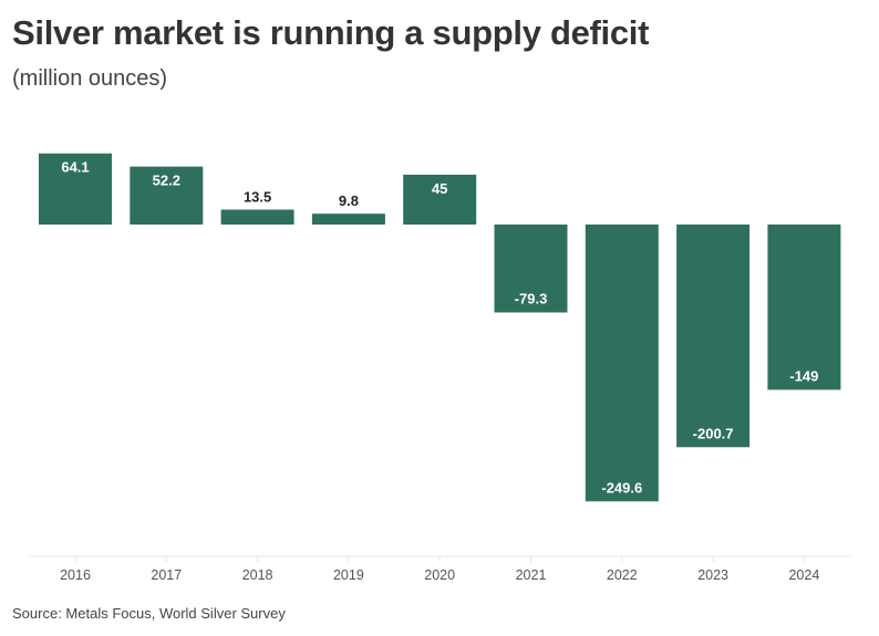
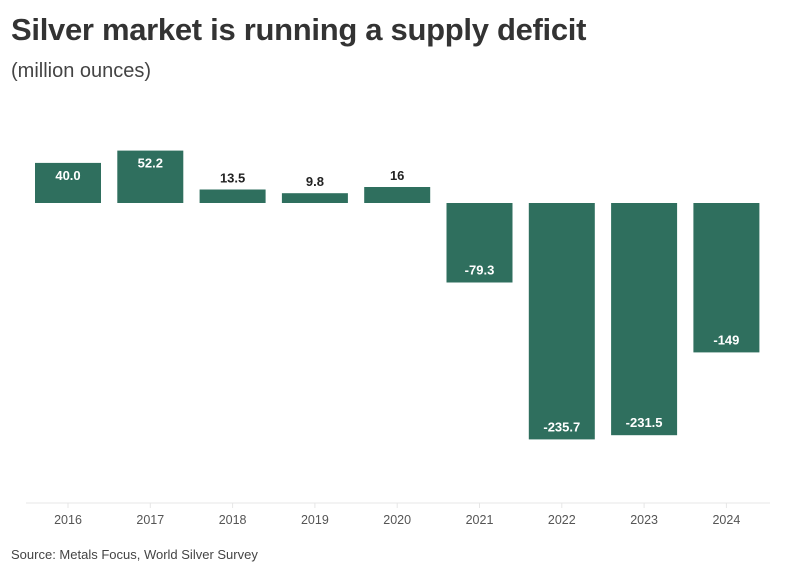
2016: 64.1 -> 40.0
2020: 45 -> 16
2022: -249.6 -> -235.7
2023: -200.7 -> -231.5
